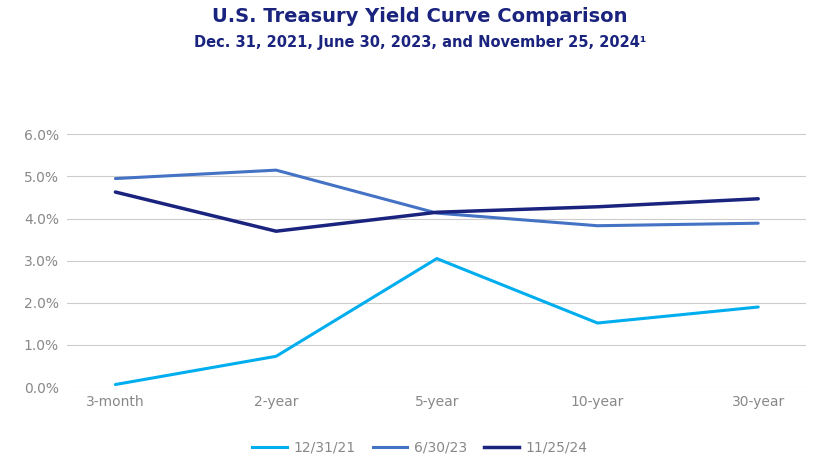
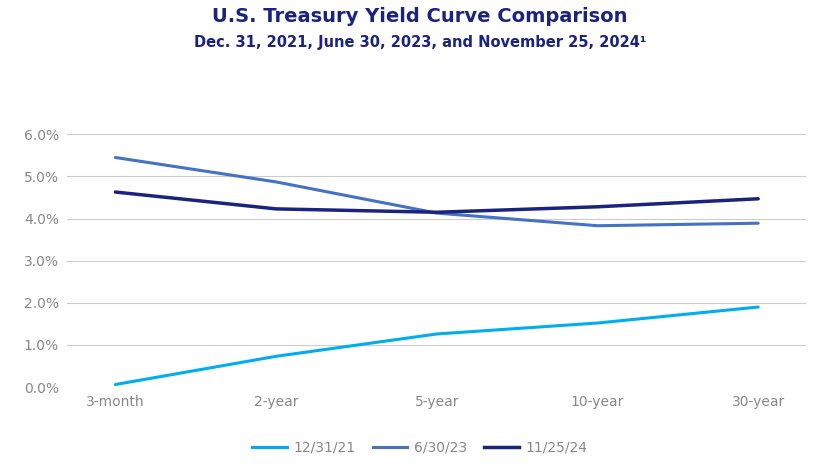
6/30/23/3-month: 4.95% -> 5.45%
6/30/23/2-year: 5.15% -> 4.87%
11/25/24/2-year: 3.70% -> 4.23%
12/31/21/5-year: 3.05% -> 1.26%
